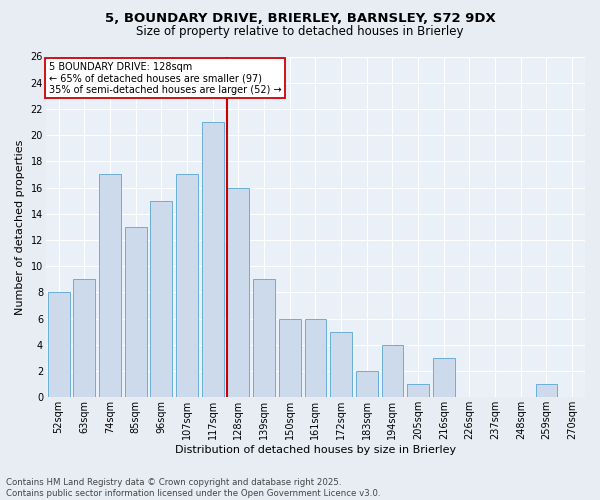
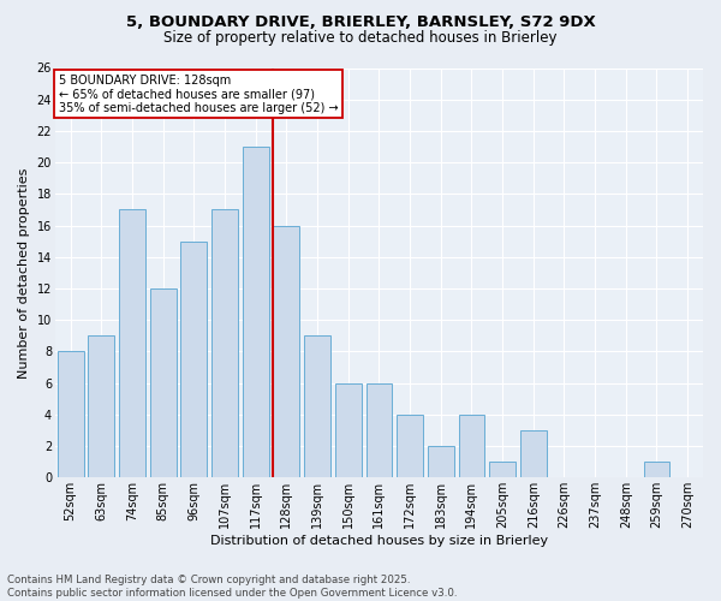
85sqm: 13 -> 12
172sqm: 5 -> 4
